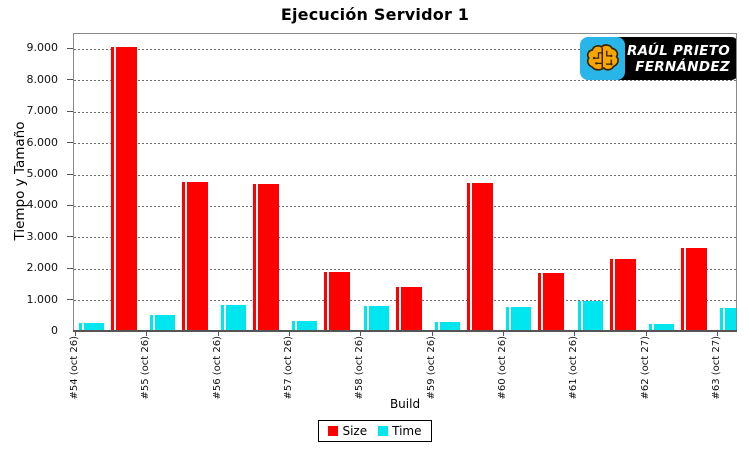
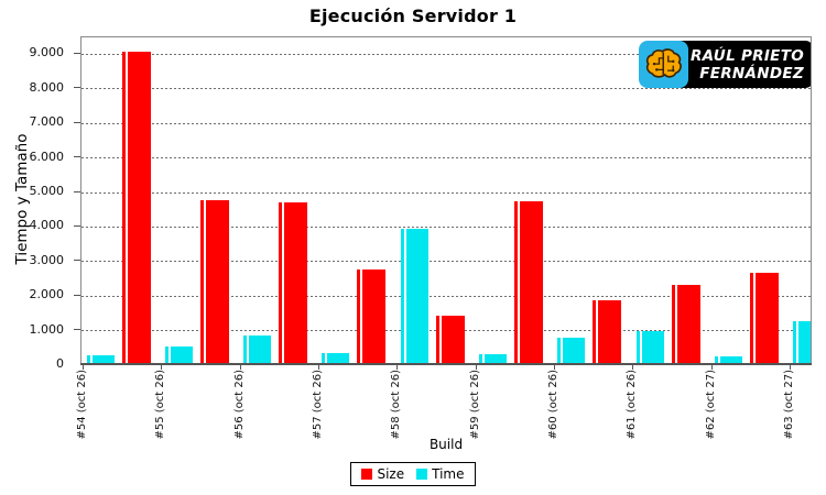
Size/#57 (oct 26): 1800 -> 2700
Time/#58 (oct 26): 800 -> 3900
Time/#63 (oct 27): 700 -> 1200
